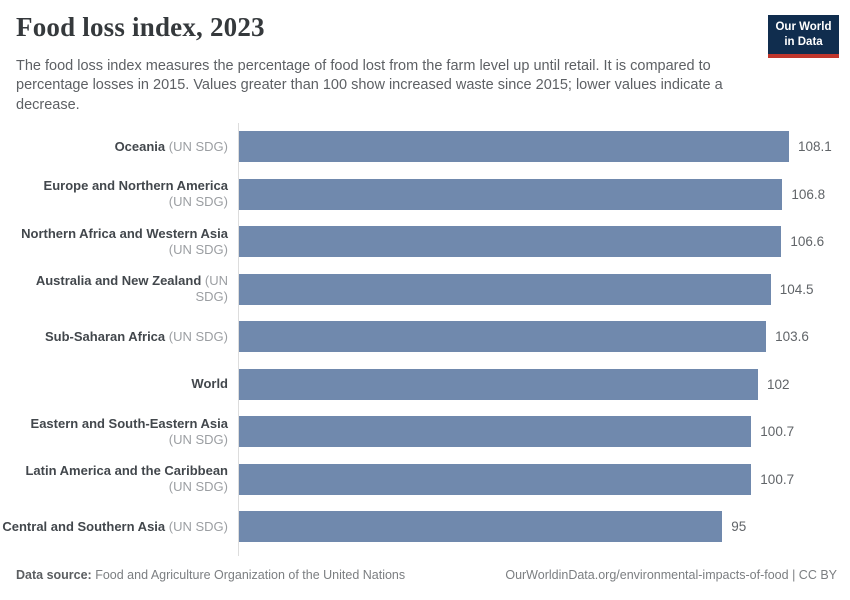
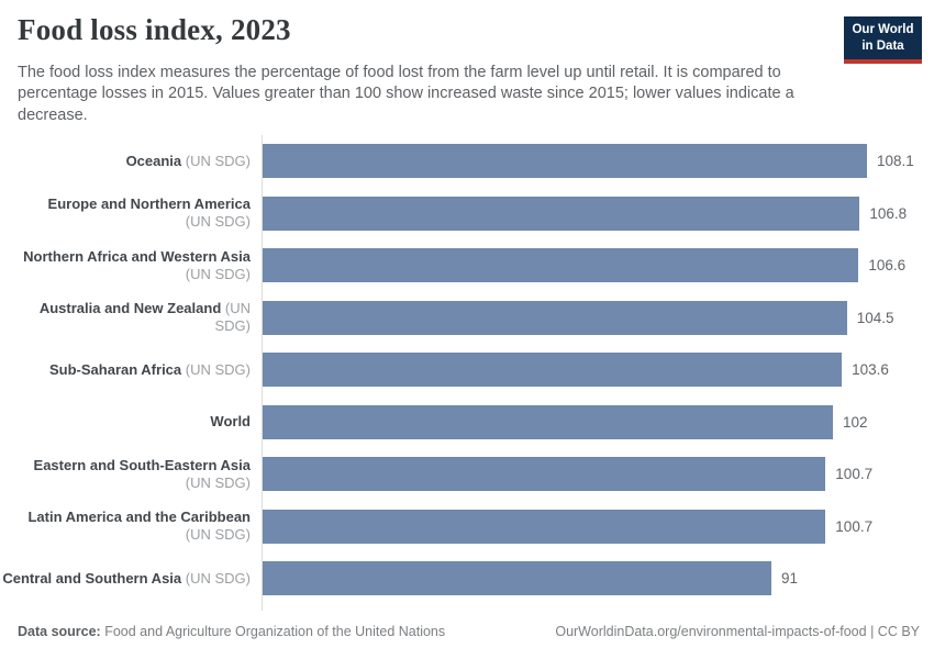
Central and Southern Asia: 95 -> 91
